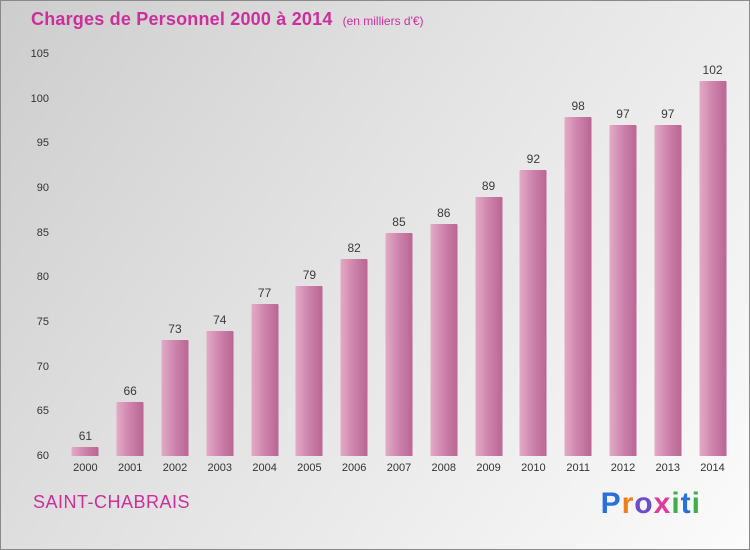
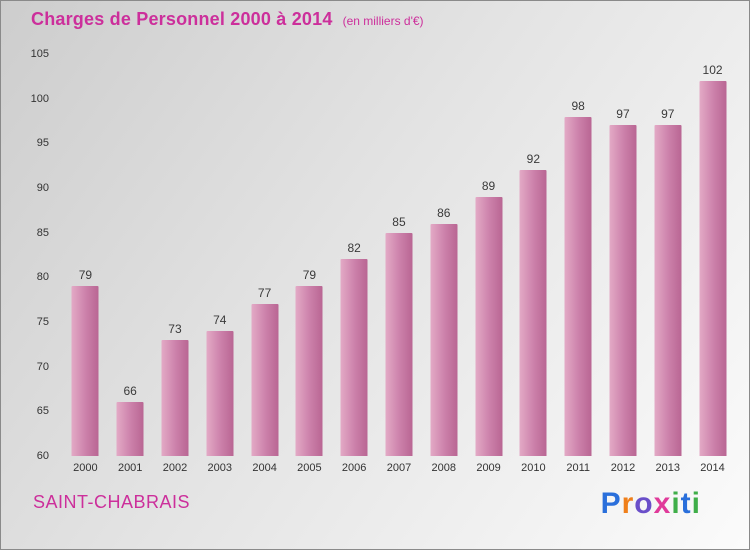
2000: 61 -> 79
